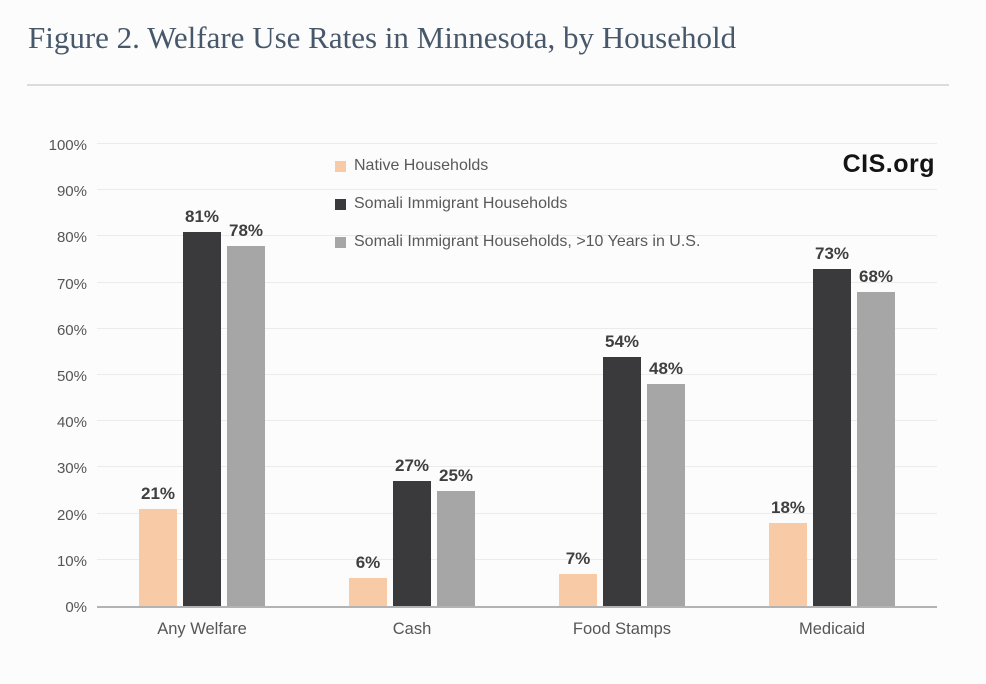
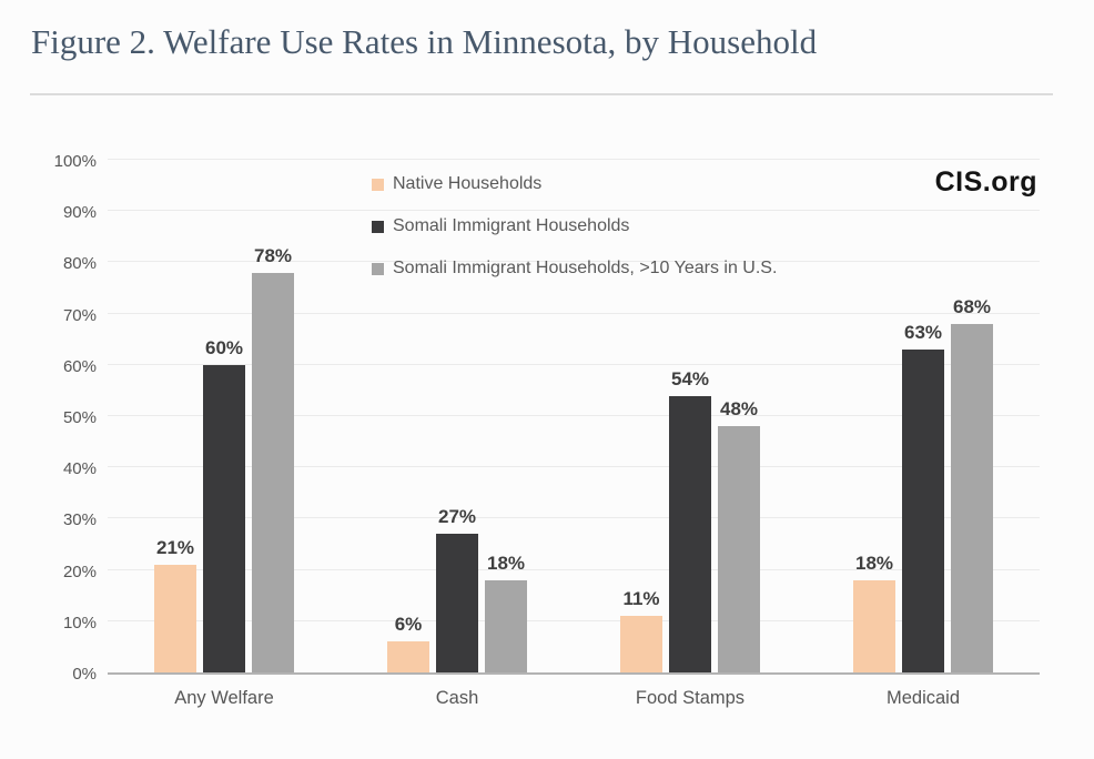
Somali Immigrant Households/Any Welfare: 81% -> 60%
Somali Immigrant Households, >10 Years in U.S./Cash: 25% -> 18%
Native Households/Food Stamps: 7% -> 11%
Somali Immigrant Households/Medicaid: 73% -> 63%
